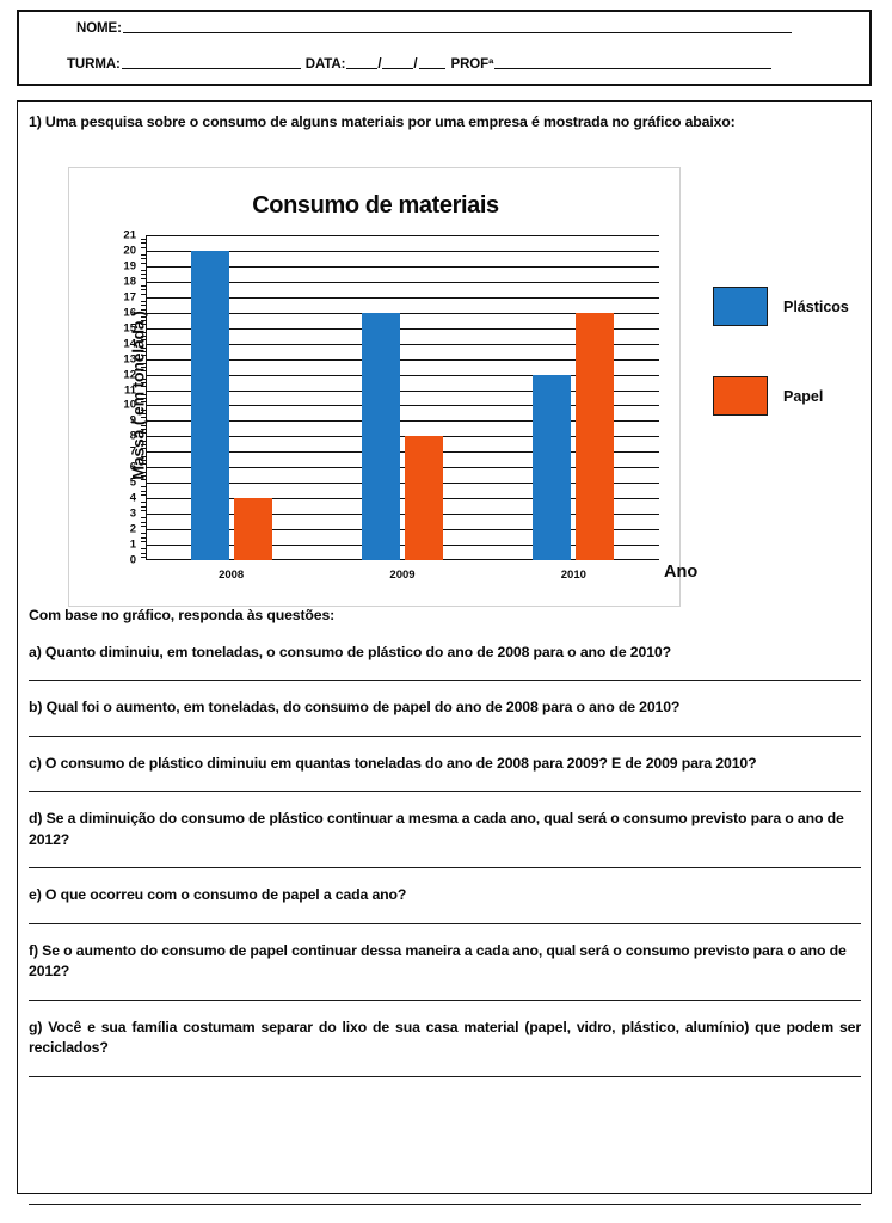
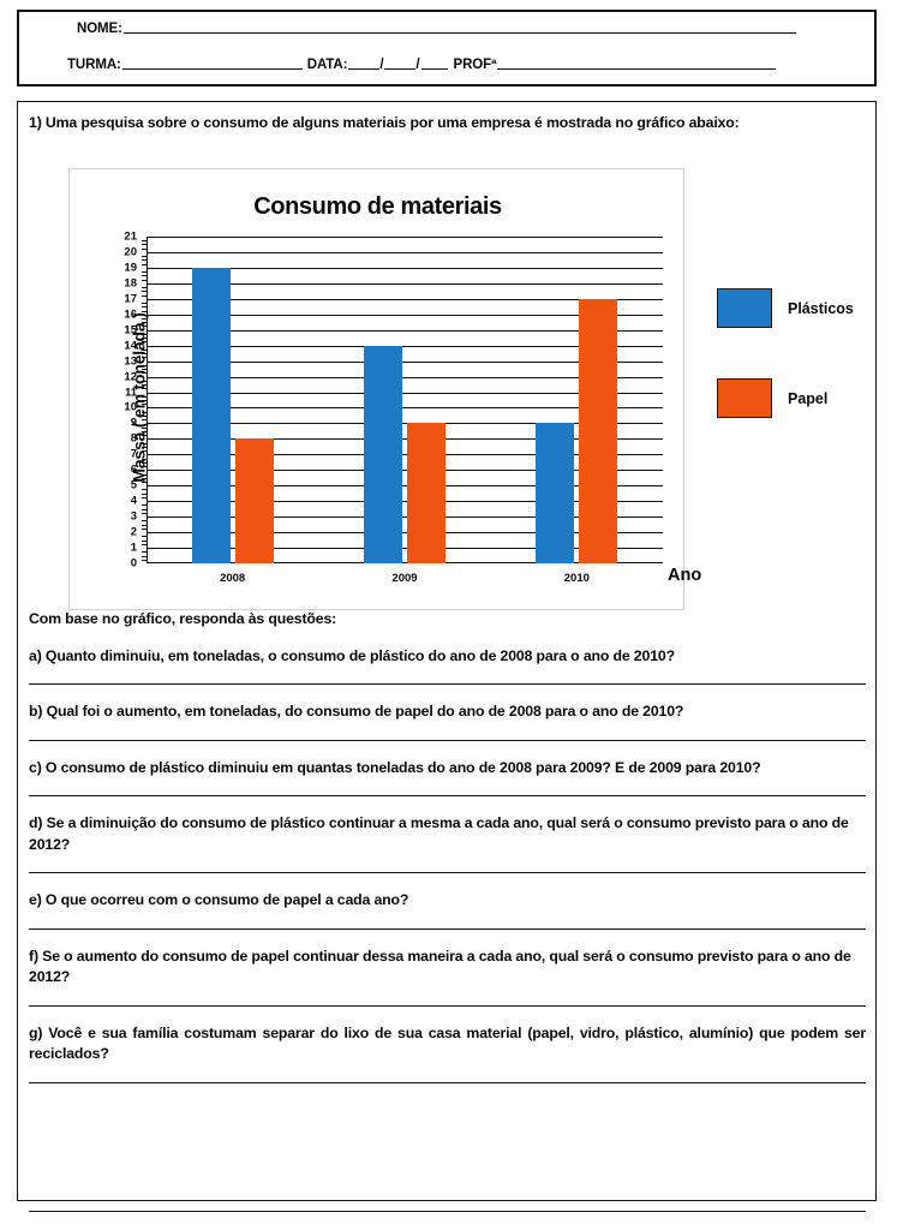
Plásticos/2008: 20 -> 19
Papel/2008: 4 -> 8
Plásticos/2009: 16 -> 14
Papel/2009: 8 -> 9
Plásticos/2010: 12 -> 9
Papel/2010: 16 -> 17
